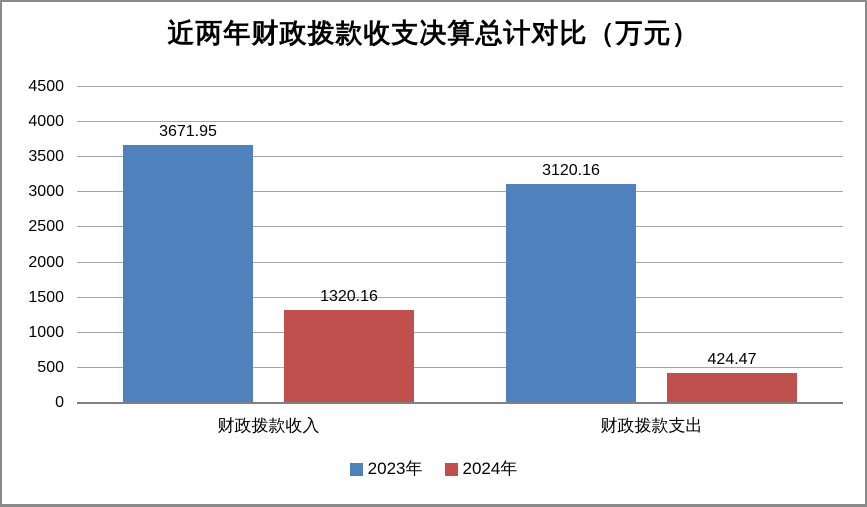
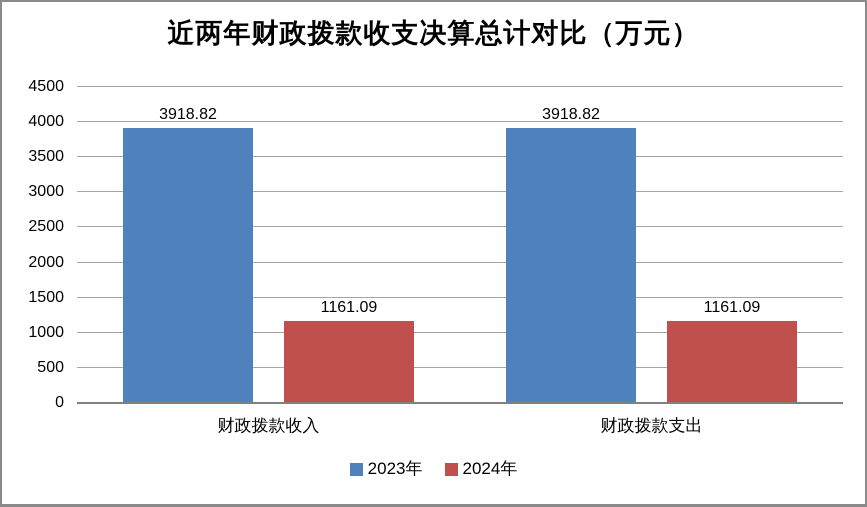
2023年/财政拨款收入: 3671.95 -> 3918.82
2024年/财政拨款收入: 1320.16 -> 1161.09
2023年/财政拨款支出: 3120.16 -> 3918.82
2024年/财政拨款支出: 424.47 -> 1161.09
